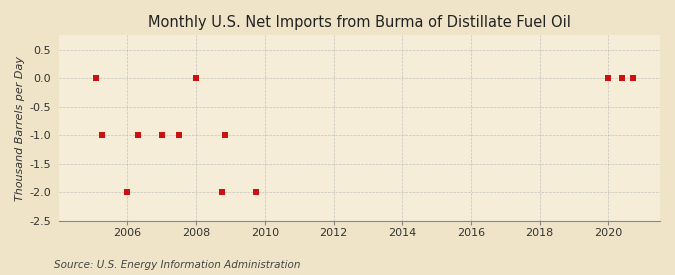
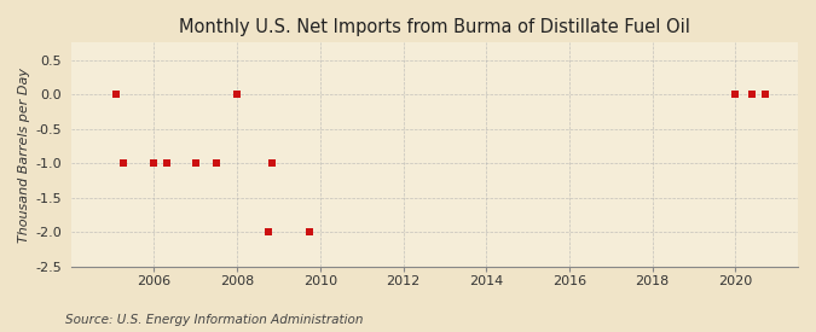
2006: -2 -> -1
